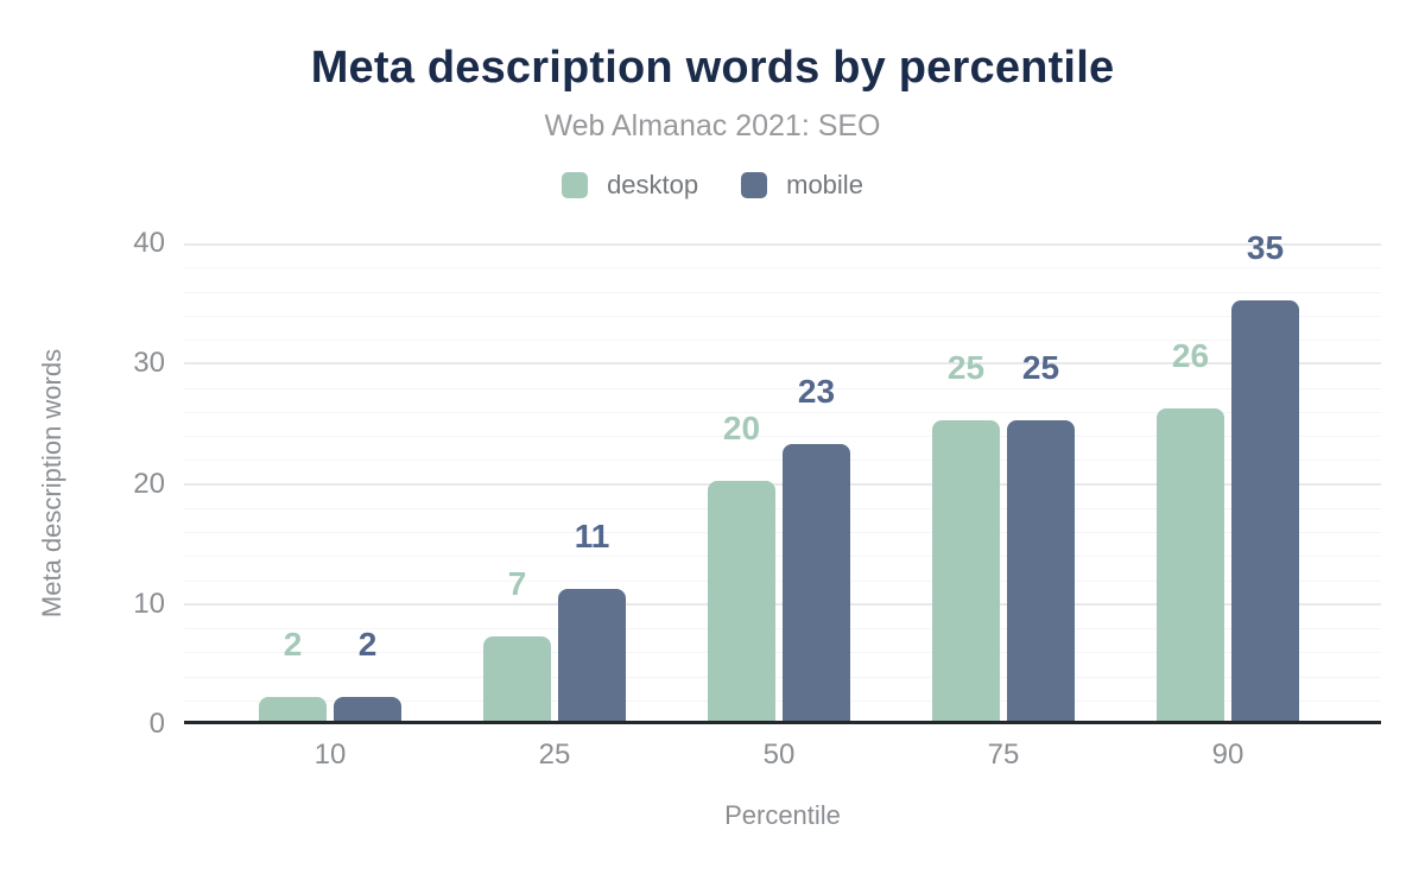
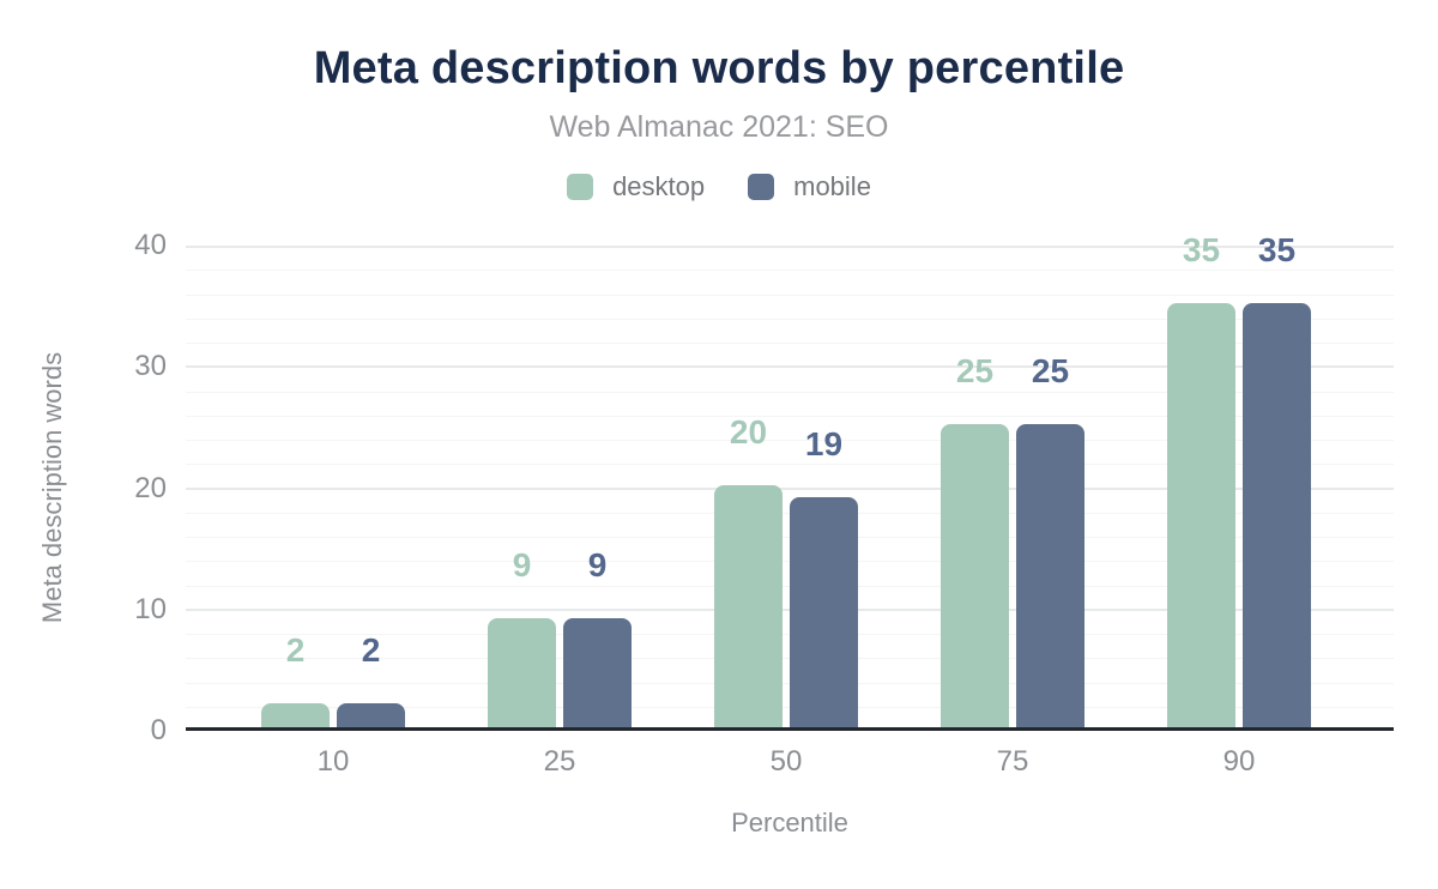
desktop/25: 7 -> 9
mobile/25: 11 -> 9
mobile/50: 23 -> 19
desktop/90: 26 -> 35
